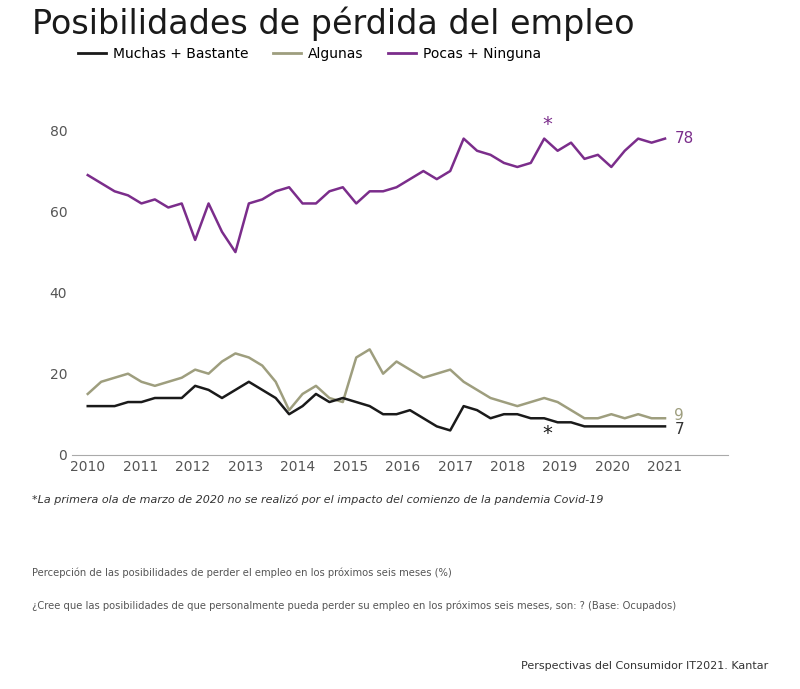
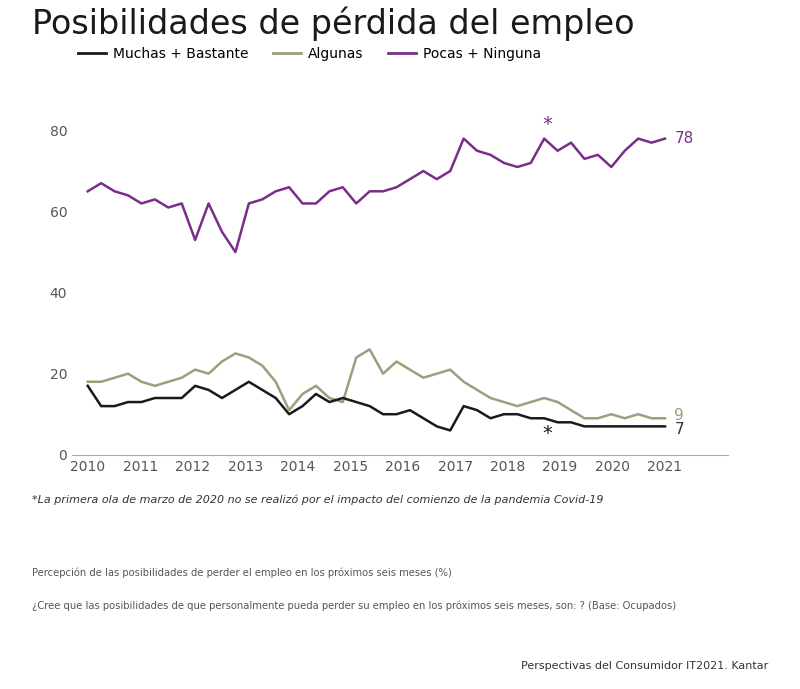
Pocas + Ninguna/2010: 69 -> 65
Algunas/2010: 15 -> 18
Muchas + Bastante/2010: 12 -> 17
